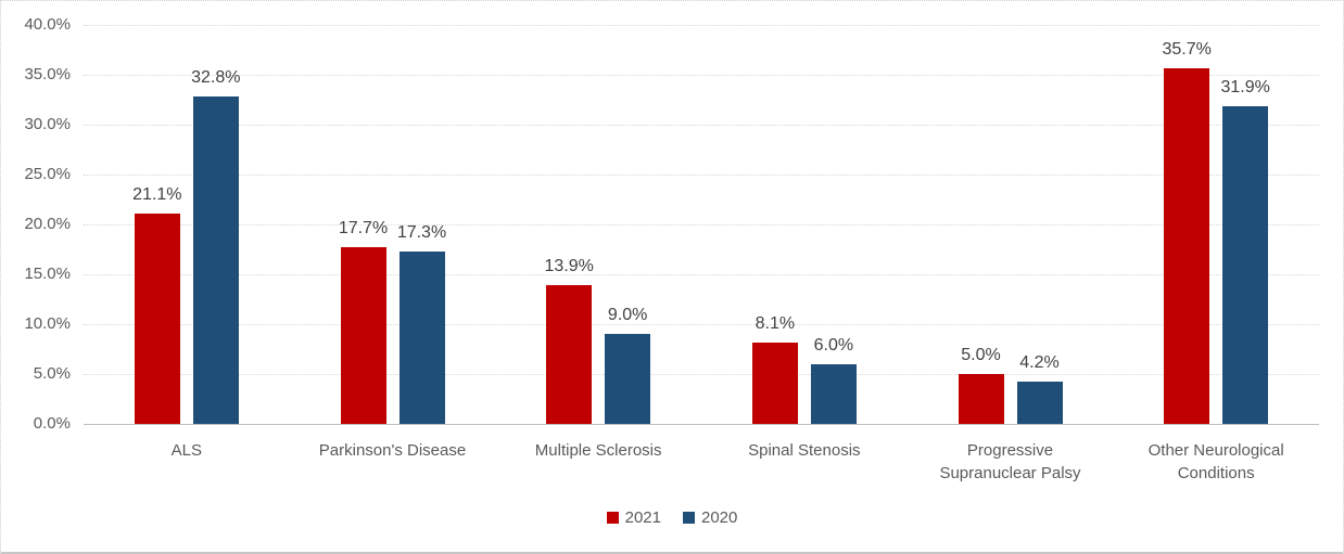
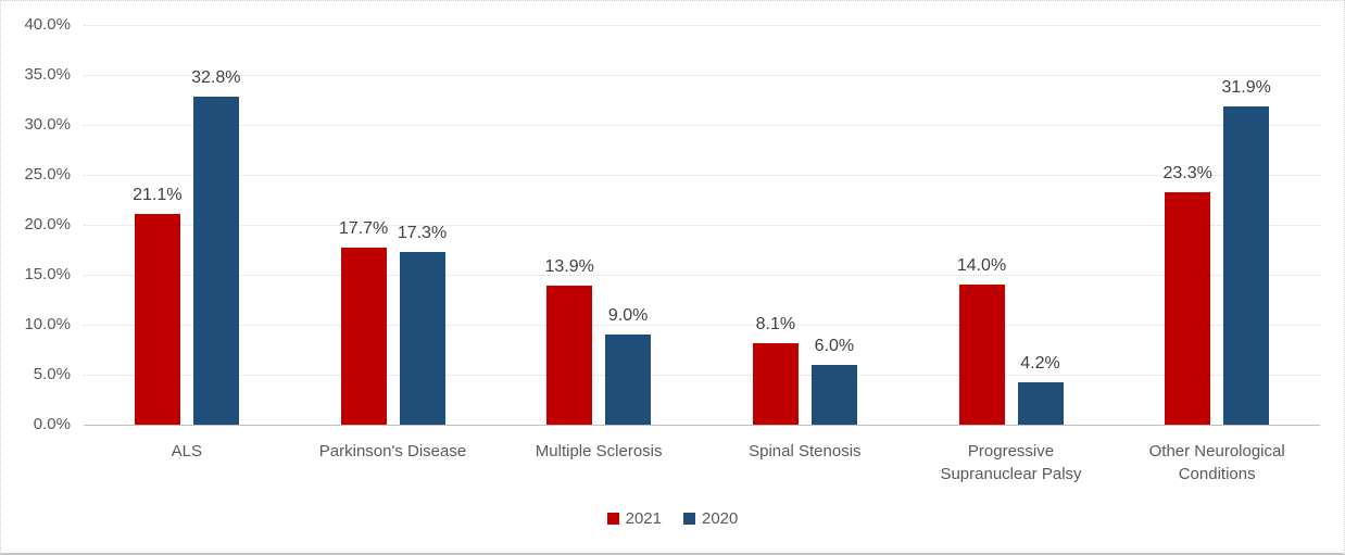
2021/Progressive Supranuclear Palsy: 5.0% -> 14.0%
2021/Other Neurological Conditions: 35.7% -> 23.3%
